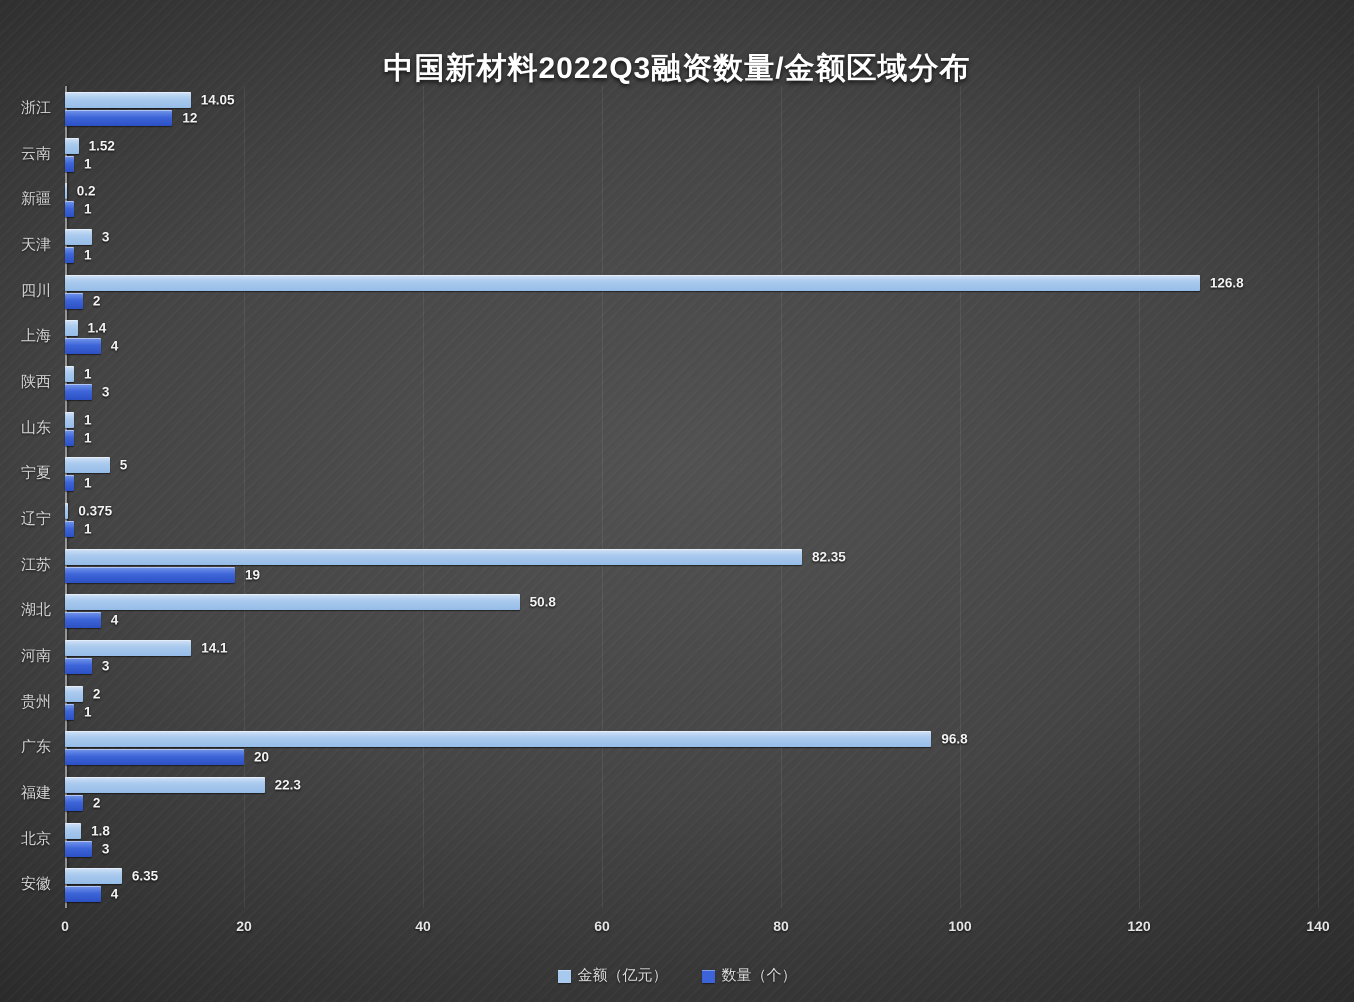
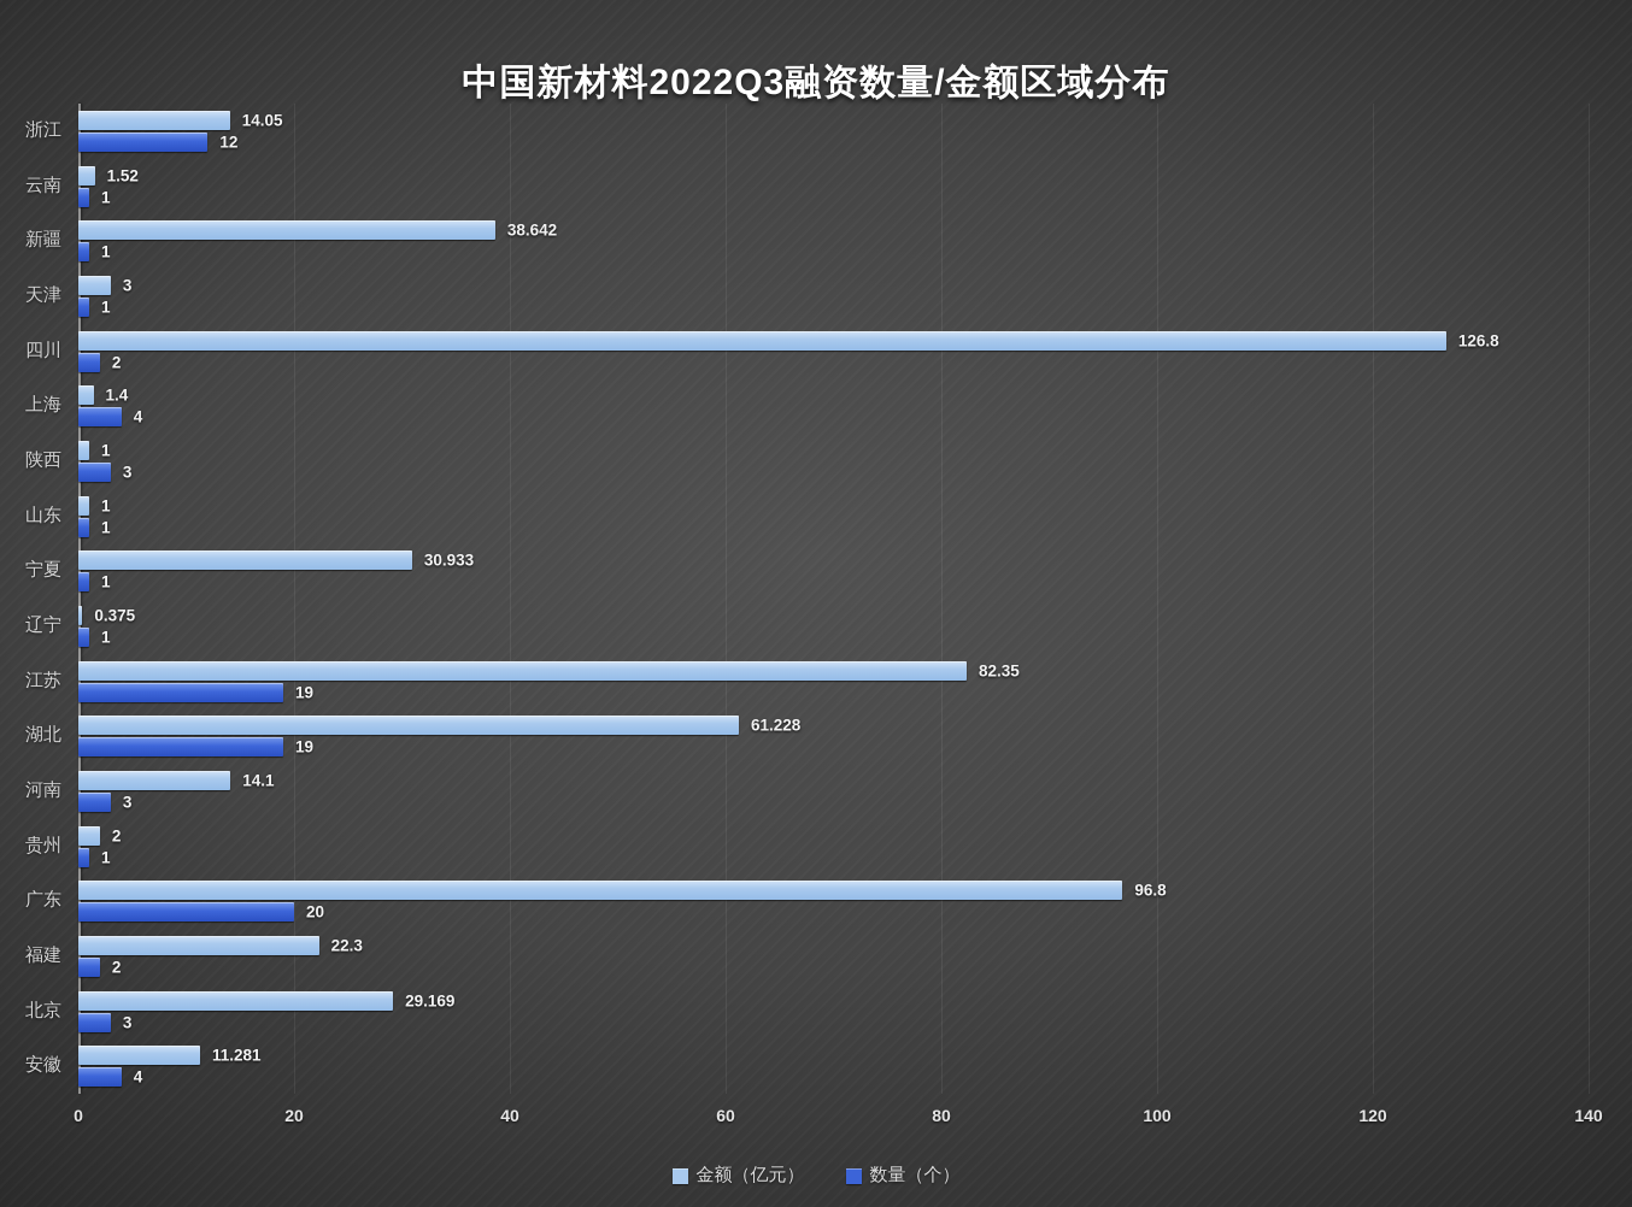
金额（亿元）/新疆: 0.2 -> 38.642
金额（亿元）/宁夏: 5 -> 30.933
金额（亿元）/湖北: 50.8 -> 61.228
数量（个）/湖北: 4 -> 19
金额（亿元）/北京: 1.8 -> 29.169
金额（亿元）/安徽: 6.35 -> 11.281
